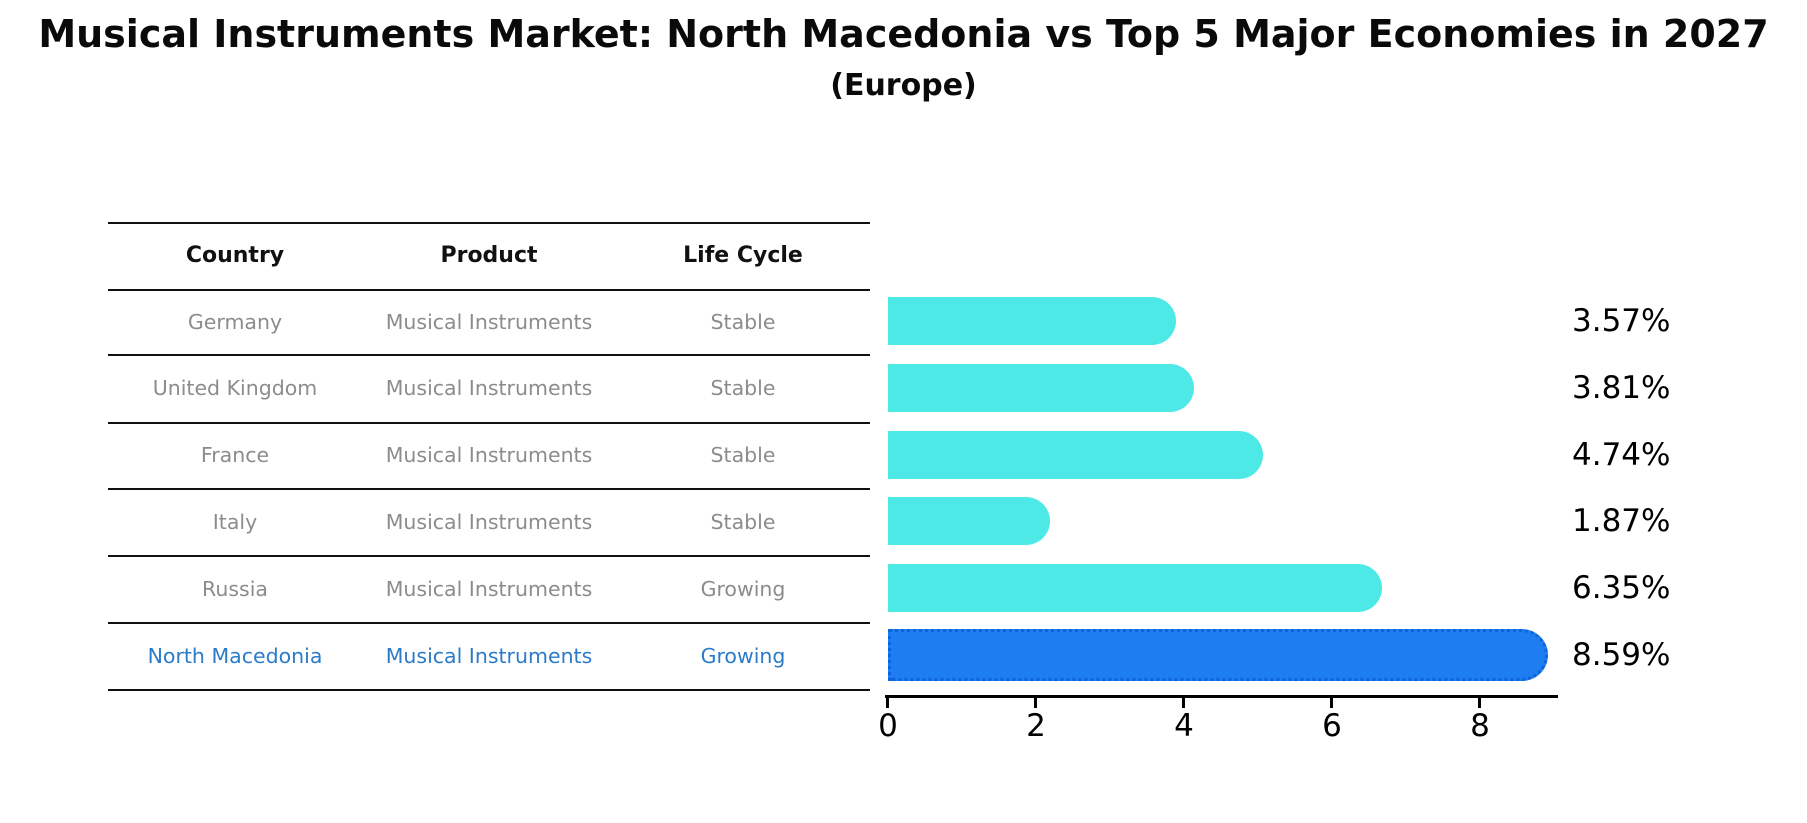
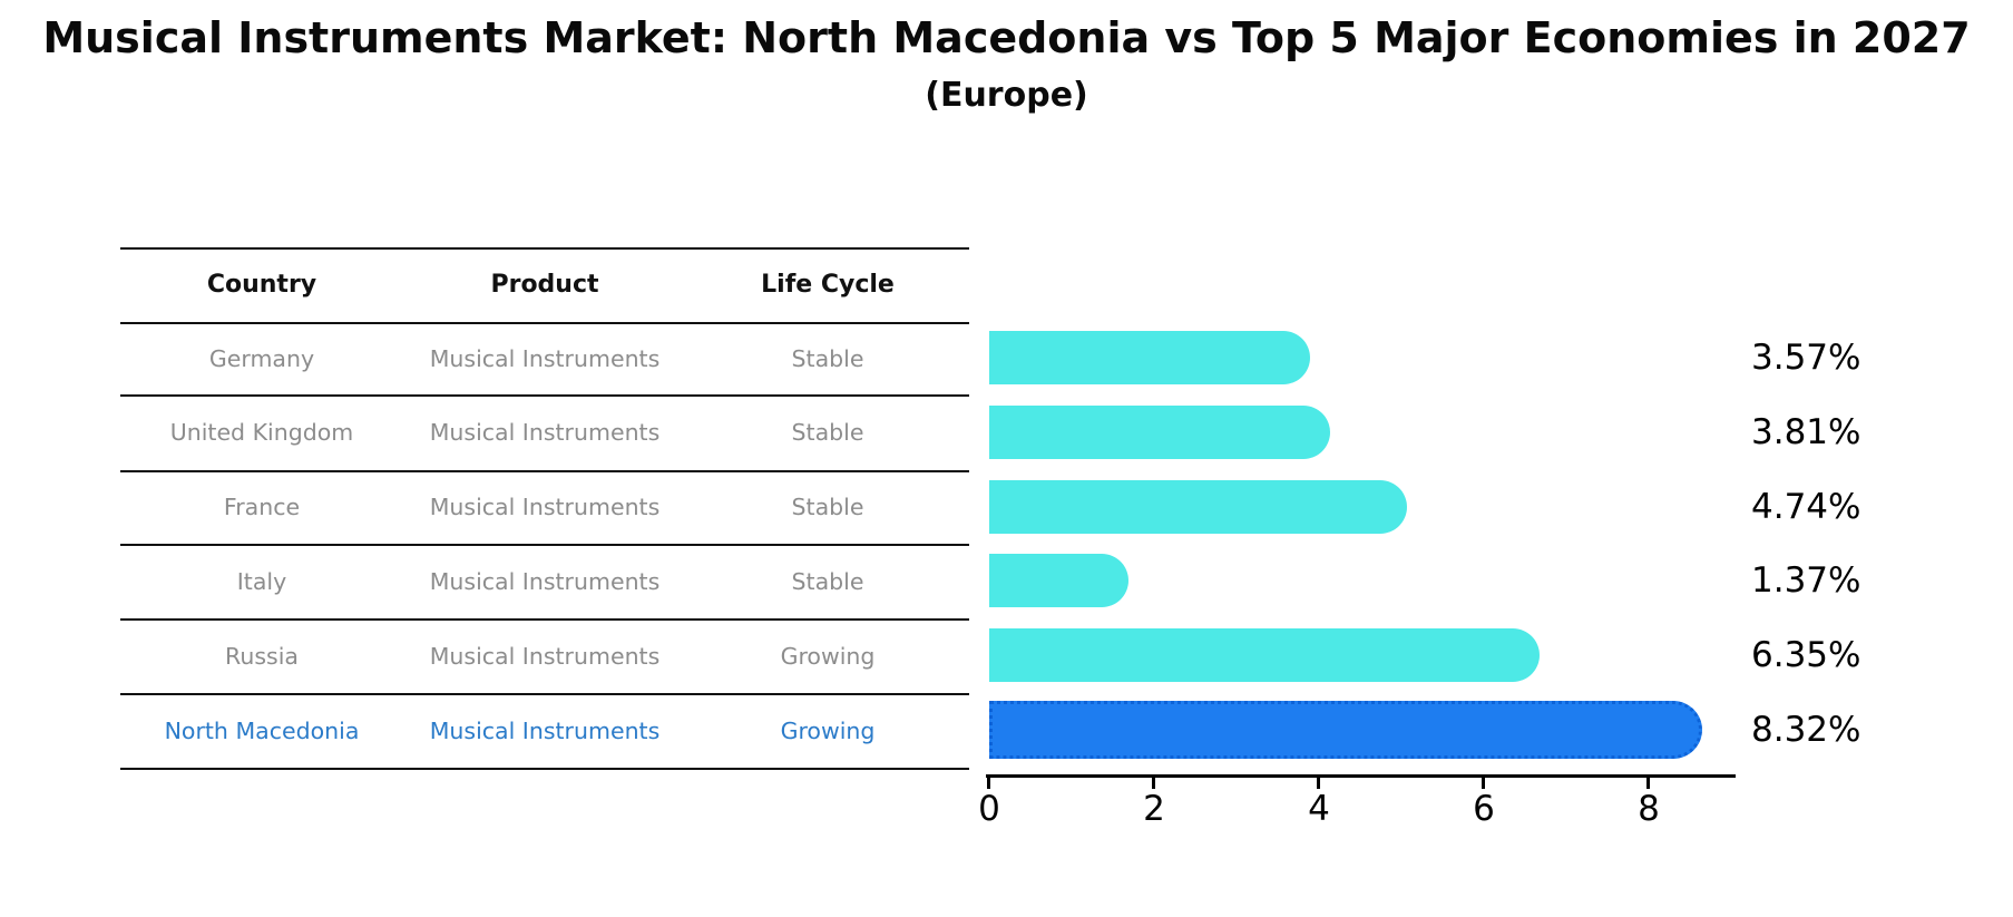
Italy: 1.87% -> 1.37%
North Macedonia: 8.59% -> 8.32%
